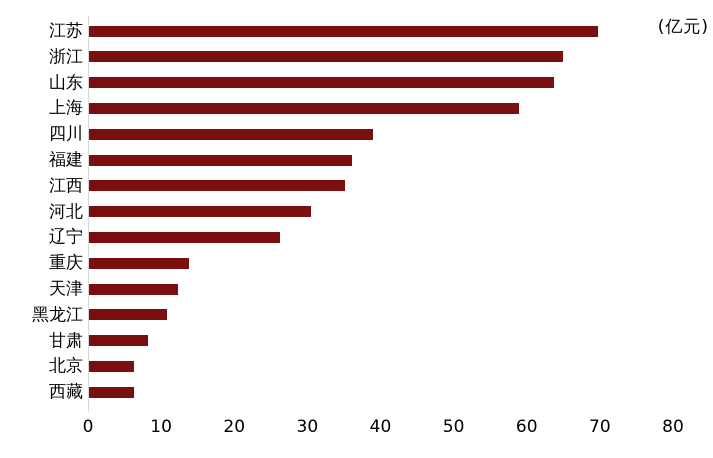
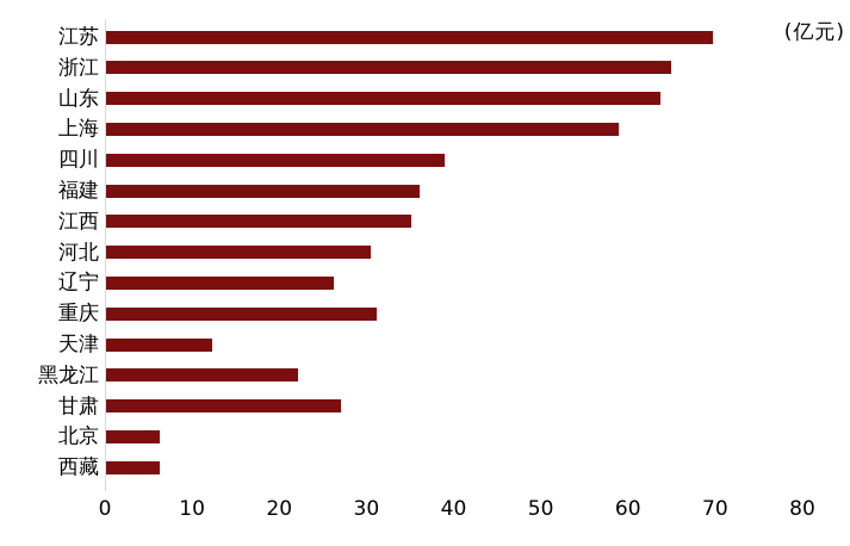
重庆: 14 -> 31
黑龙江: 11 -> 22
甘肃: 8 -> 27
